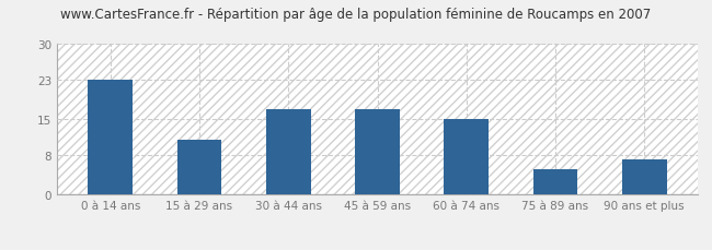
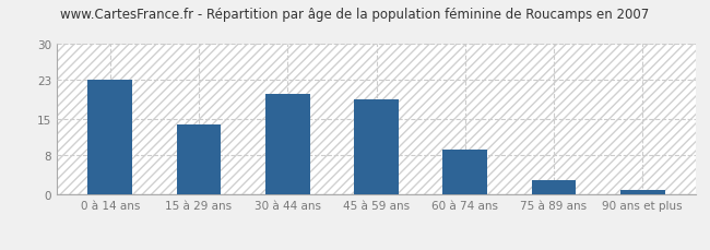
15 à 29 ans: 11 -> 14
30 à 44 ans: 17 -> 20
45 à 59 ans: 17 -> 19
60 à 74 ans: 15 -> 9
75 à 89 ans: 5 -> 3
90 ans et plus: 7 -> 1
